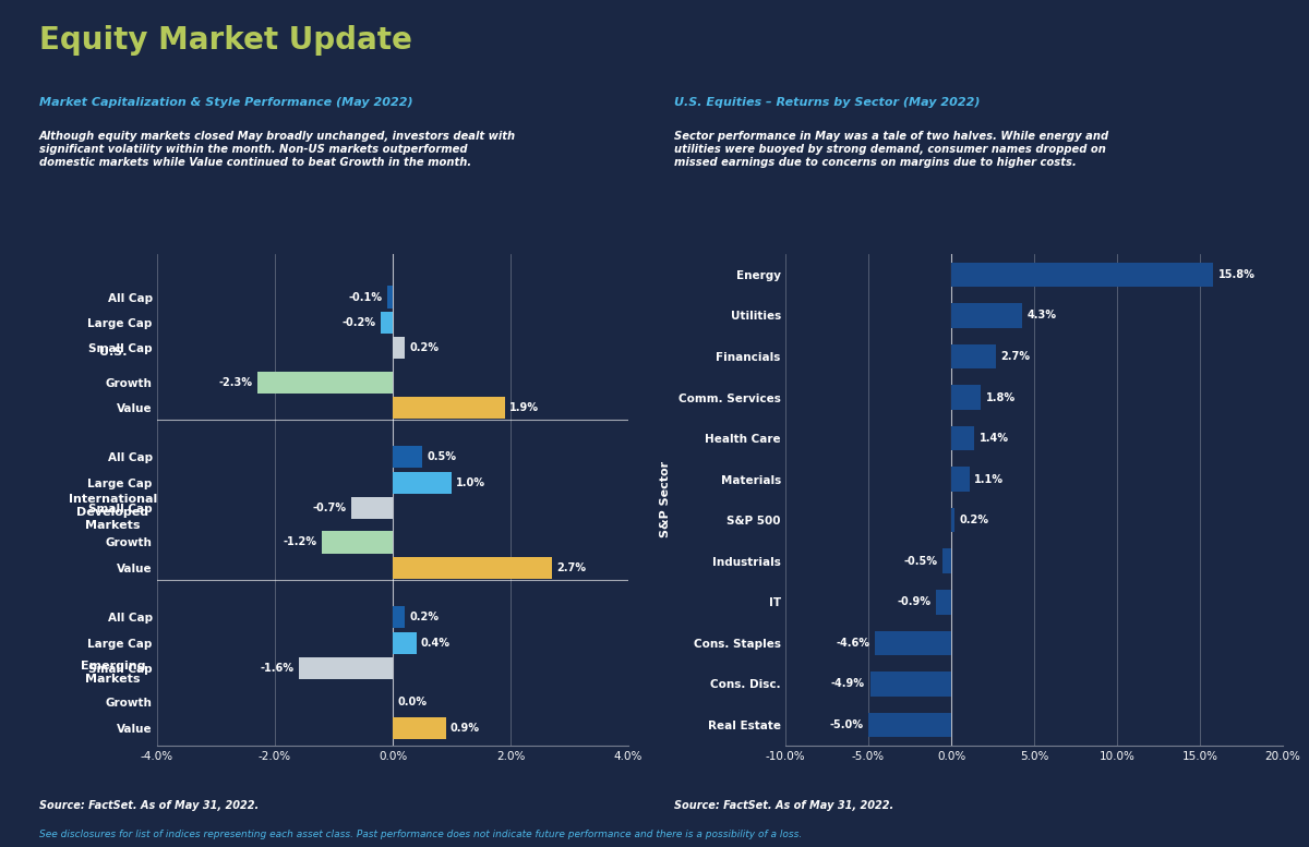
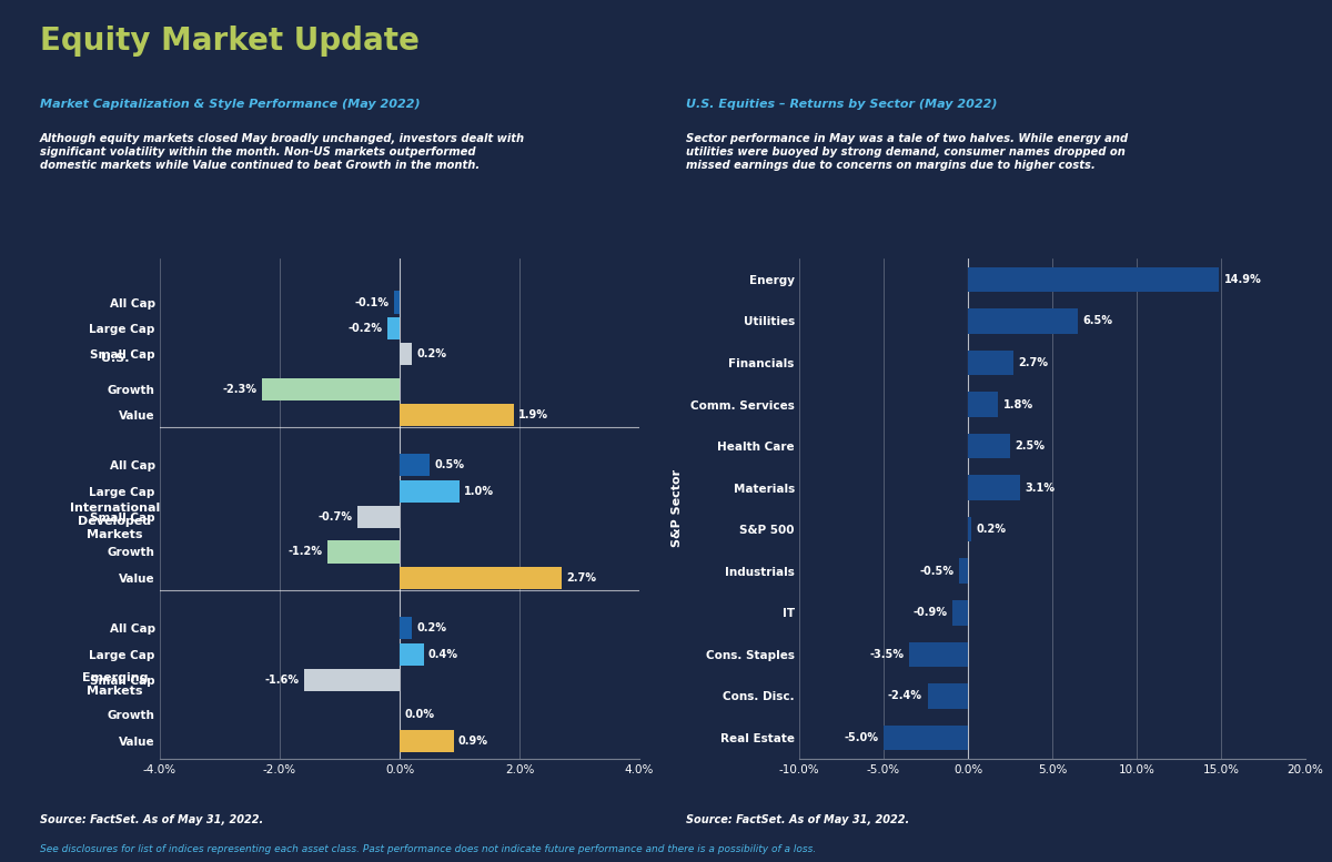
Energy: 15.8% -> 14.9%
Utilities: 4.3% -> 6.5%
Health Care: 1.4% -> 2.5%
Materials: 1.1% -> 3.1%
Cons. Staples: -4.6% -> -3.5%
Cons. Disc.: -4.9% -> -2.4%
